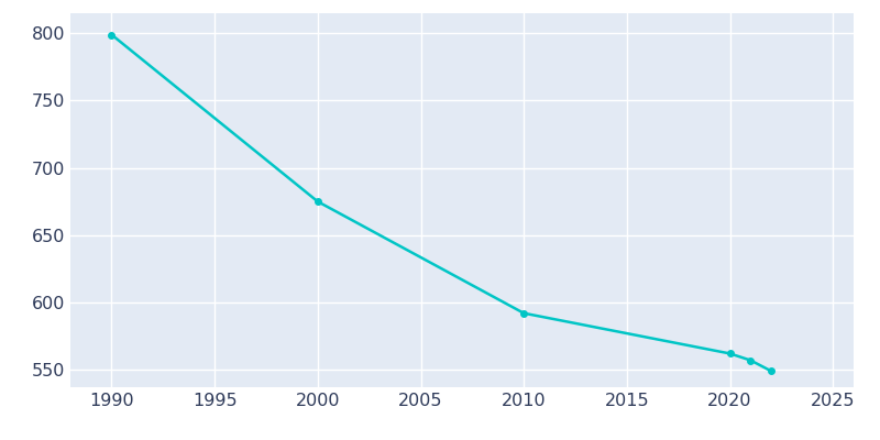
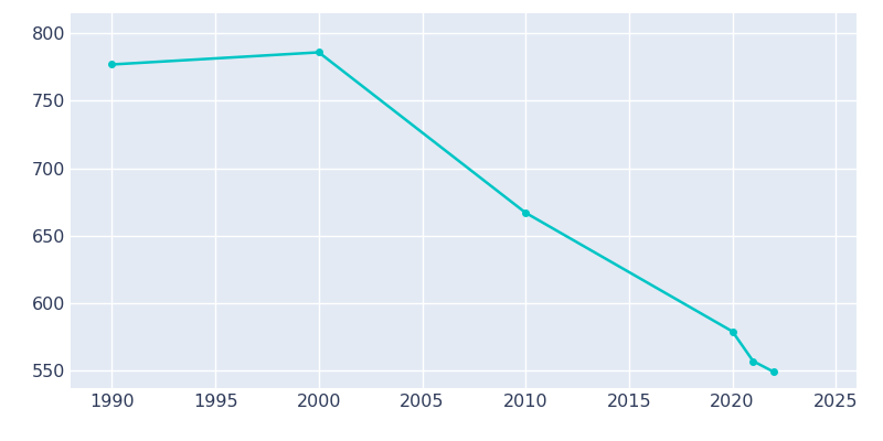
1990: 799 -> 777
2000: 675 -> 786
2010: 592 -> 667
2020: 562 -> 579
